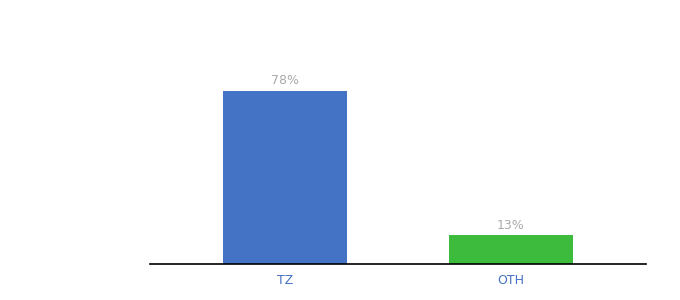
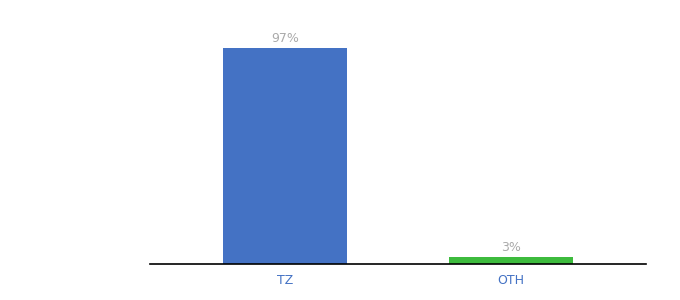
TZ: 78% -> 97%
OTH: 13% -> 3%
